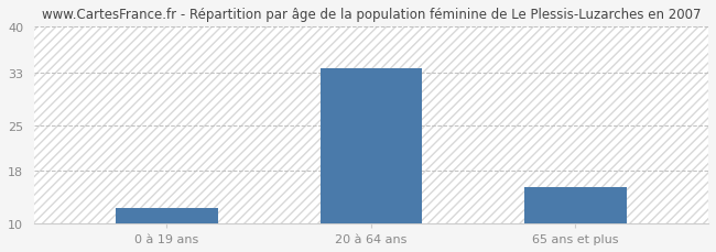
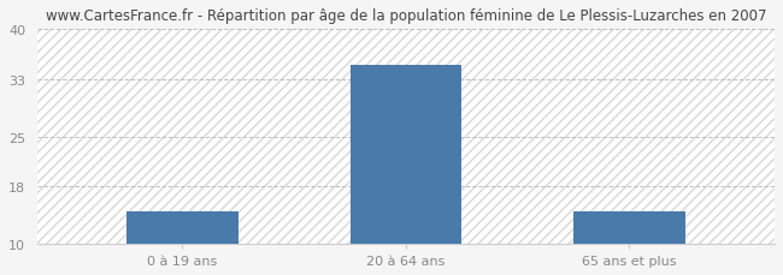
0 à 19 ans: 12.4 -> 14.5
20 à 64 ans: 33.6 -> 35.0
65 ans et plus: 15.6 -> 14.5
